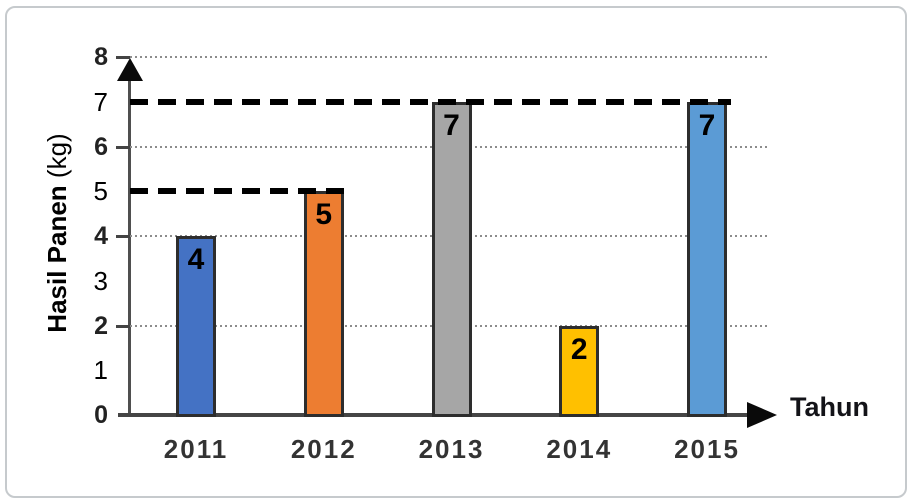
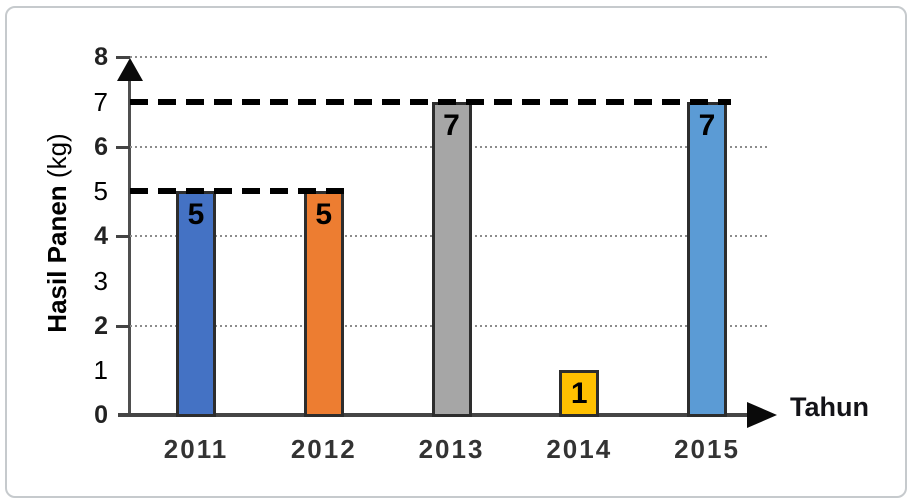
2011: 4 -> 5
2014: 2 -> 1
